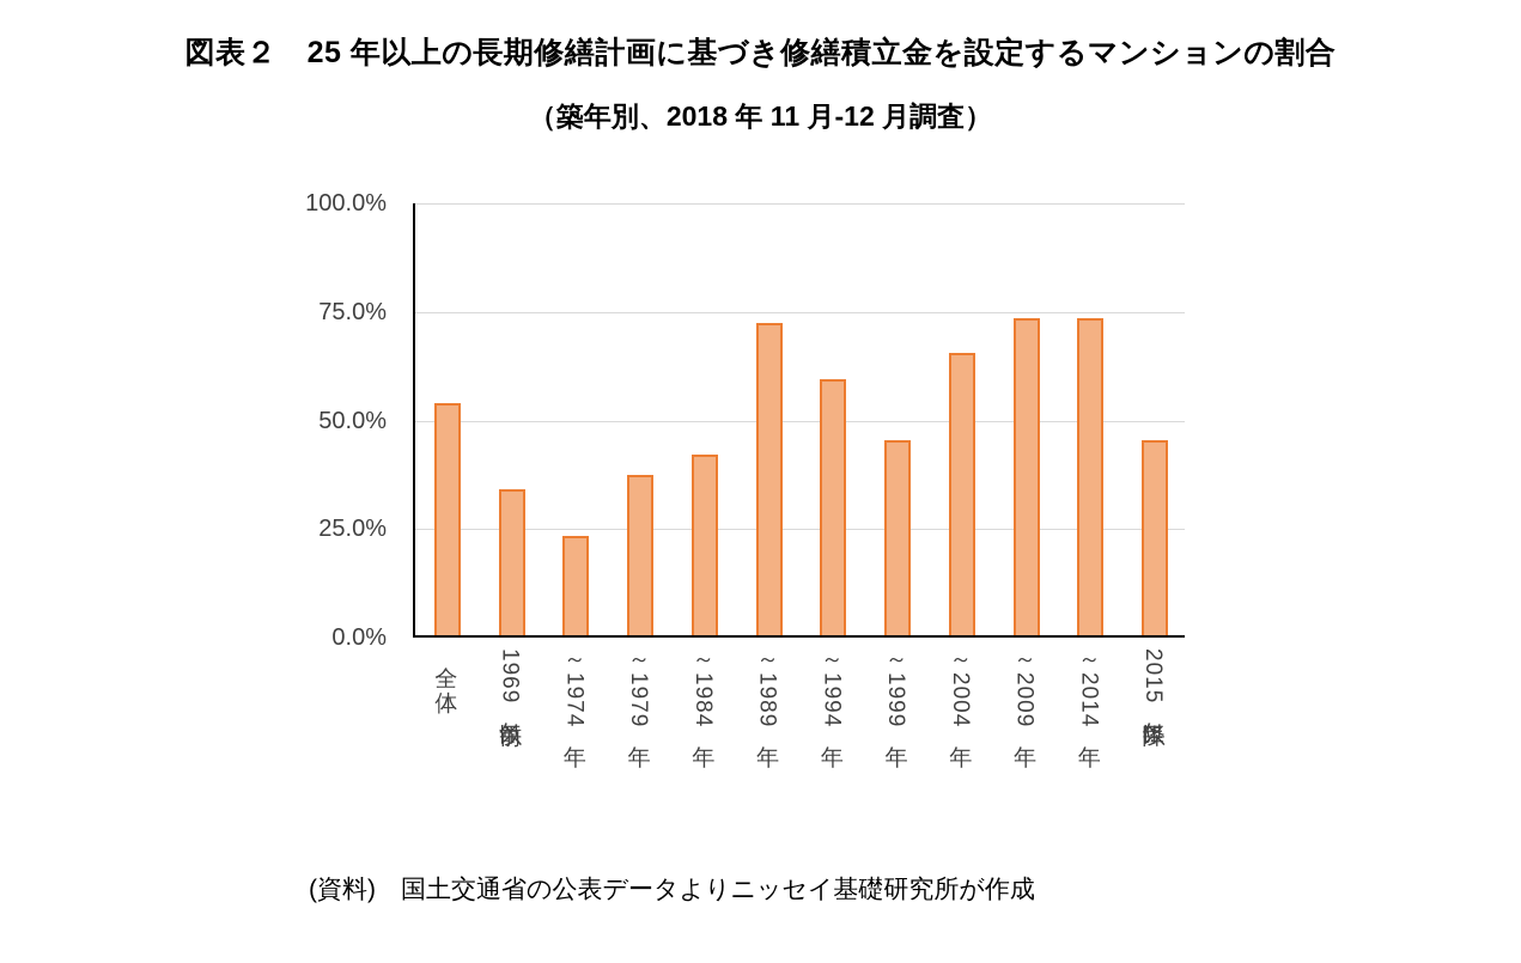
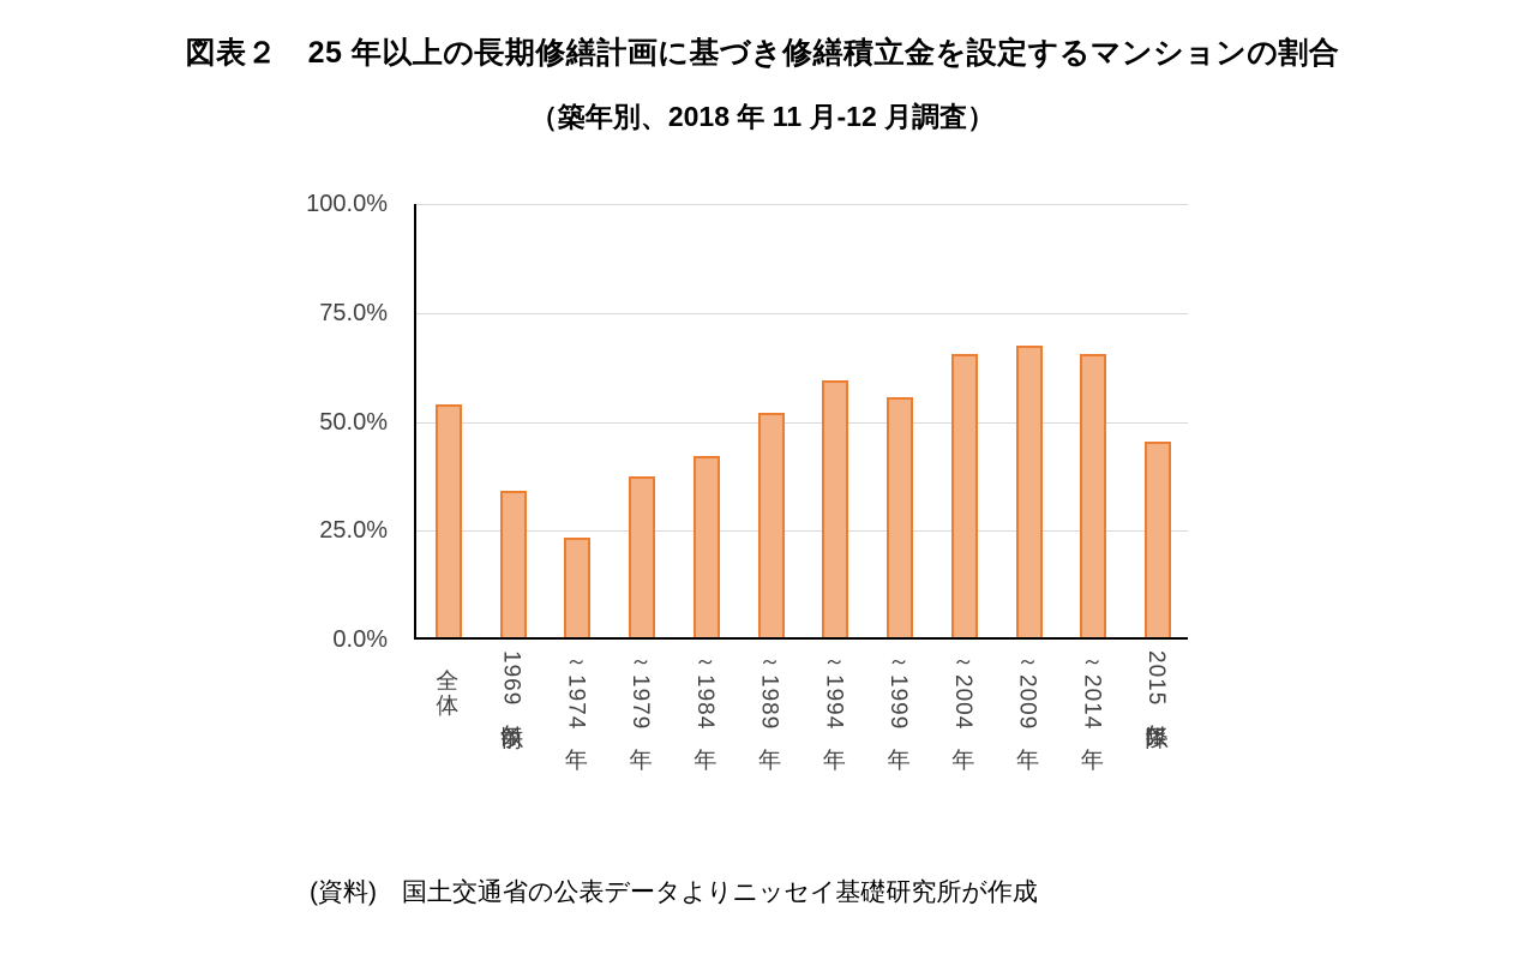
～1989年: 72% -> 52%
～1999年: 45% -> 55%
～2009年: 73% -> 67%
～2014年: 73% -> 65%
